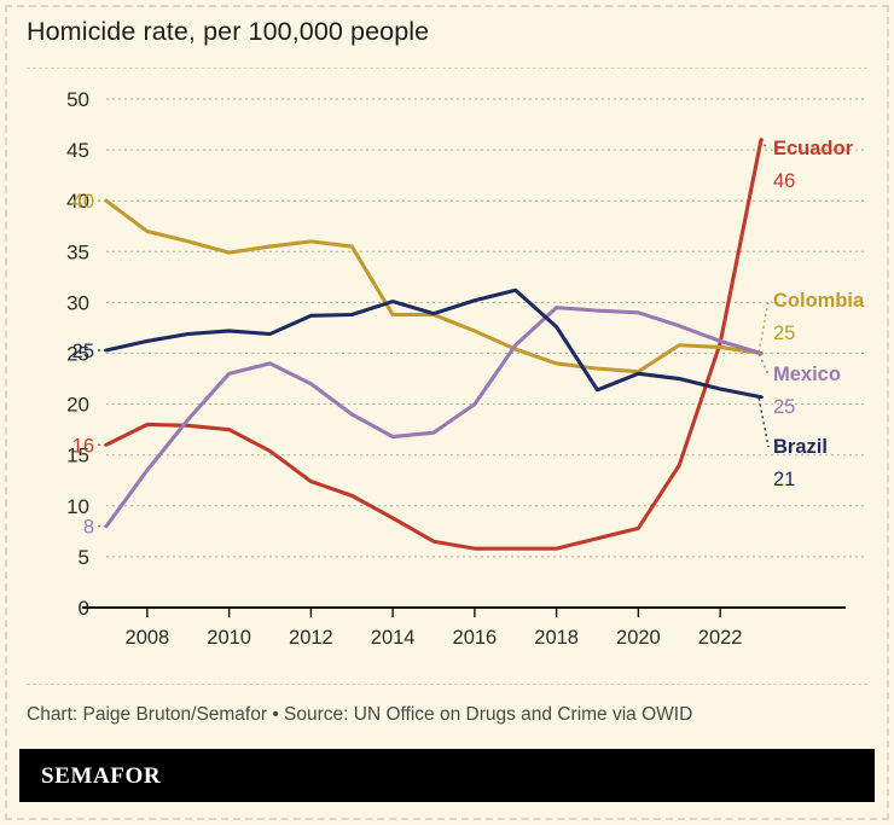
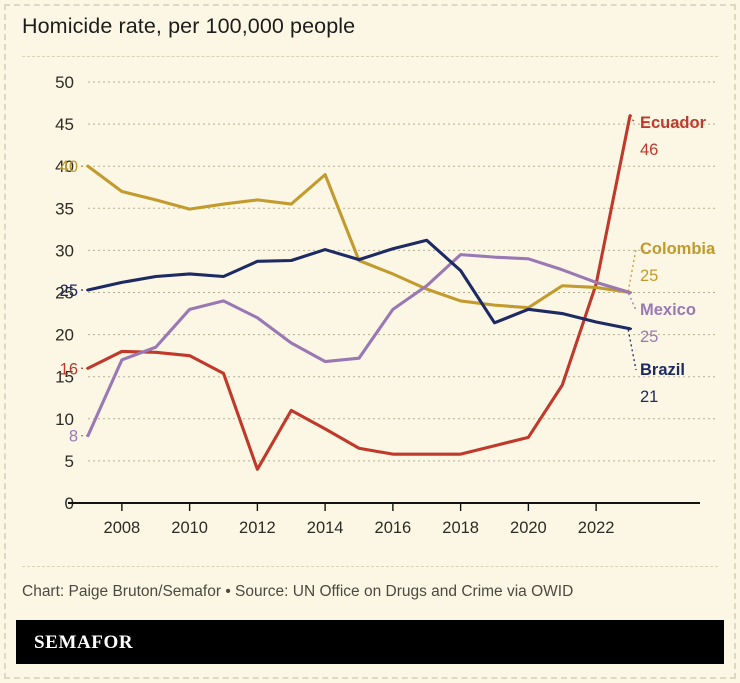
Mexico/2008: 14 -> 17
Ecuador/2012: 12 -> 4
Colombia/2014: 29 -> 39
Mexico/2016: 20 -> 23
